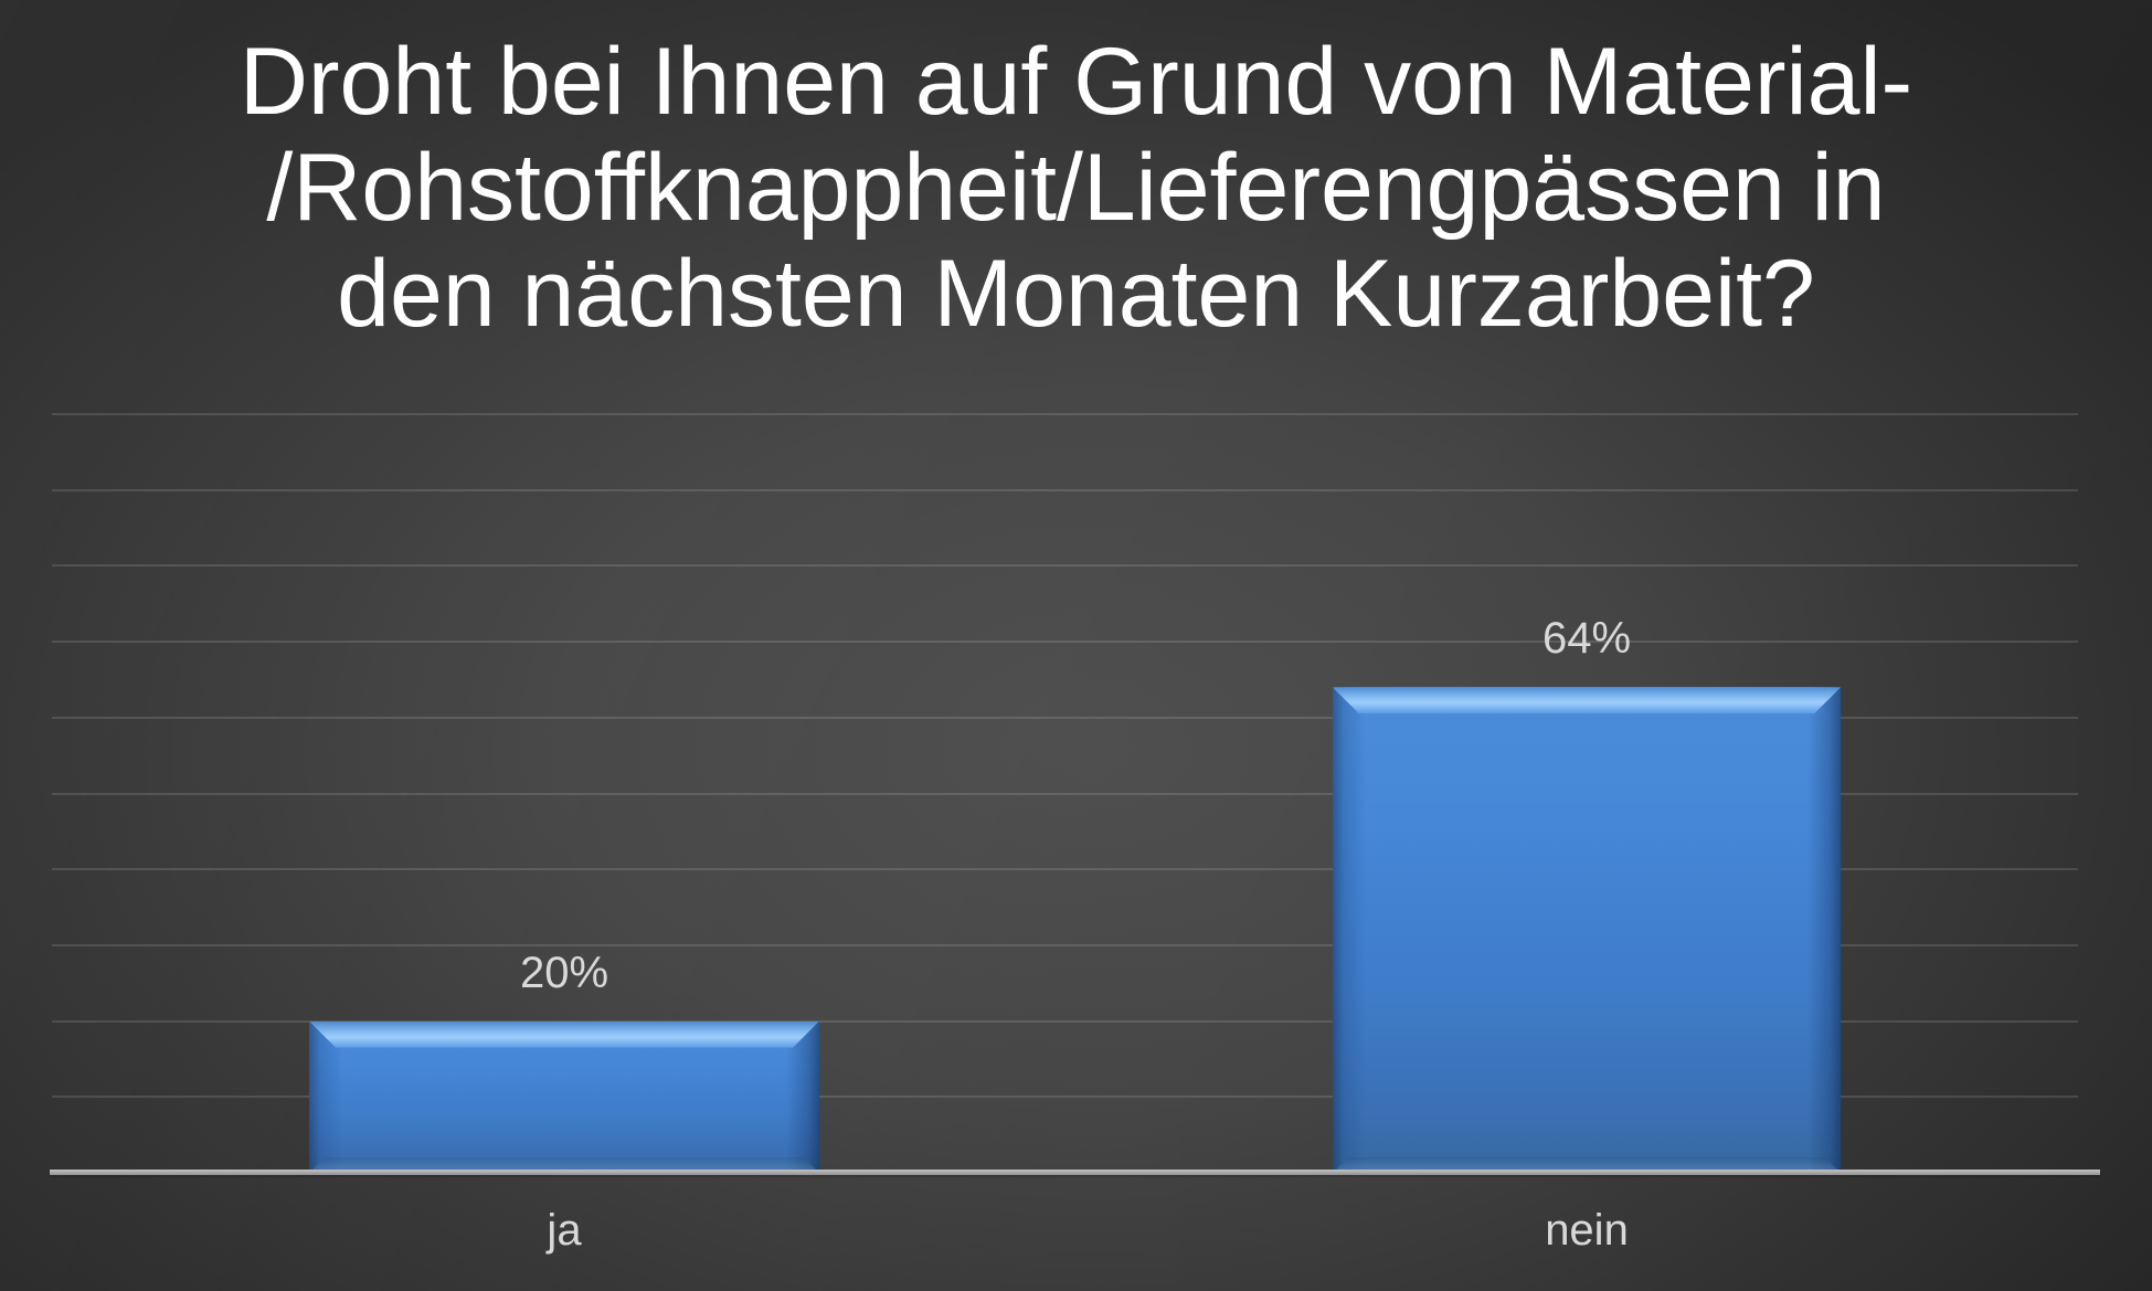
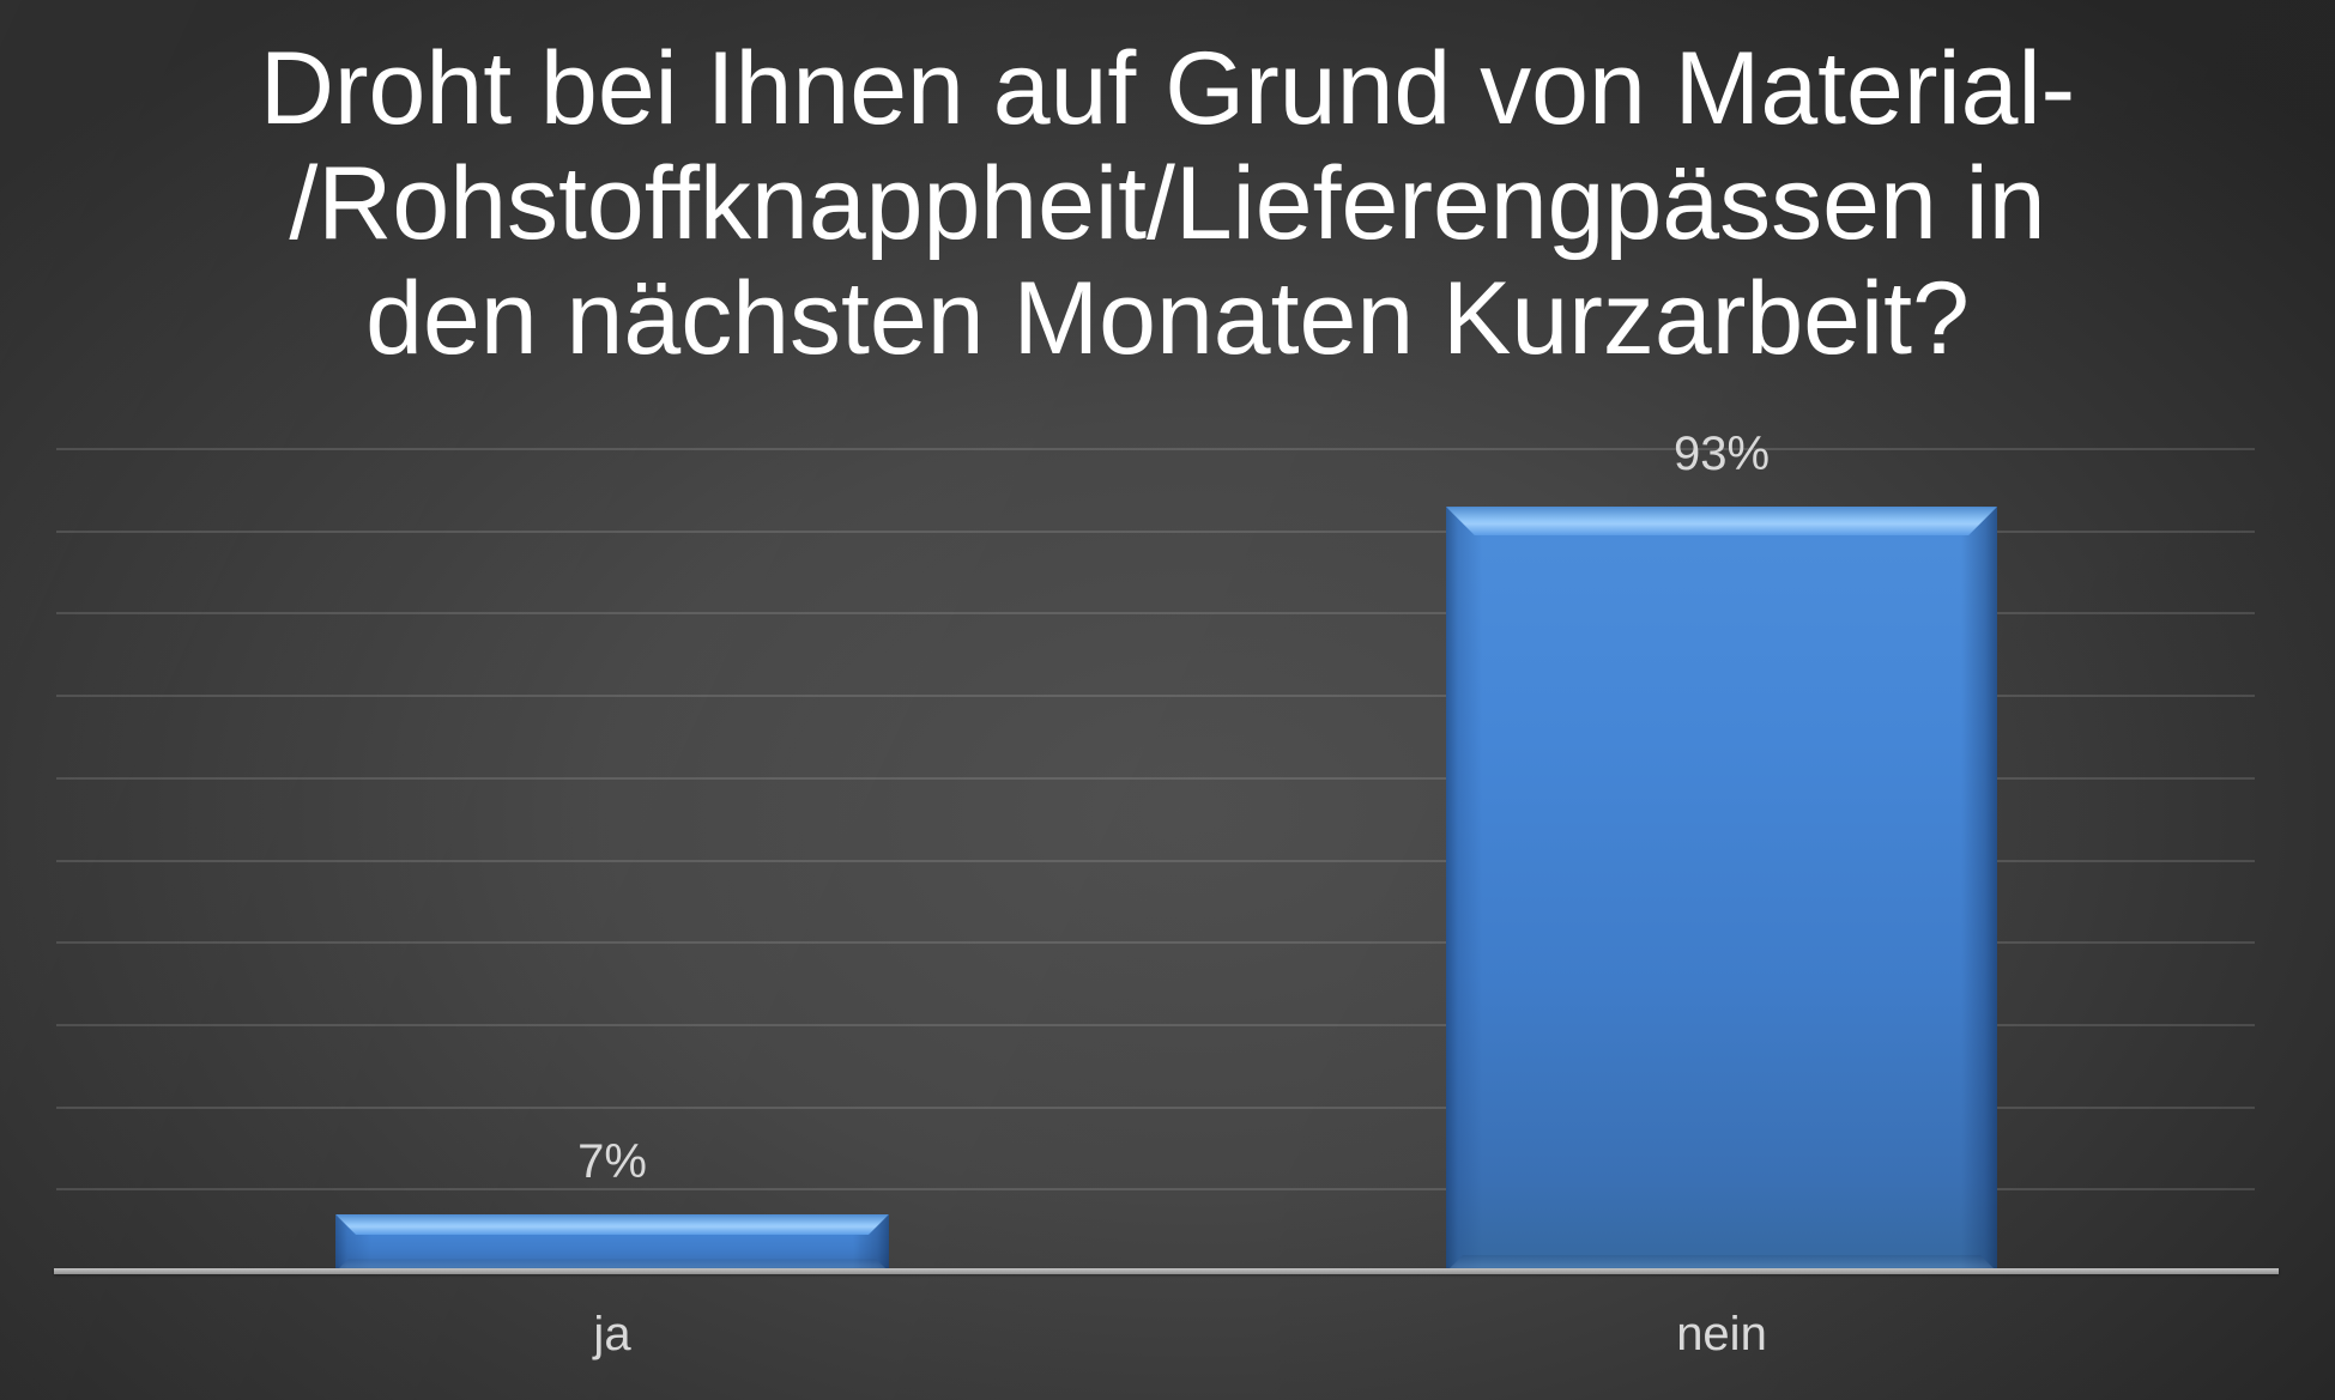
ja: 20% -> 7%
nein: 64% -> 93%
